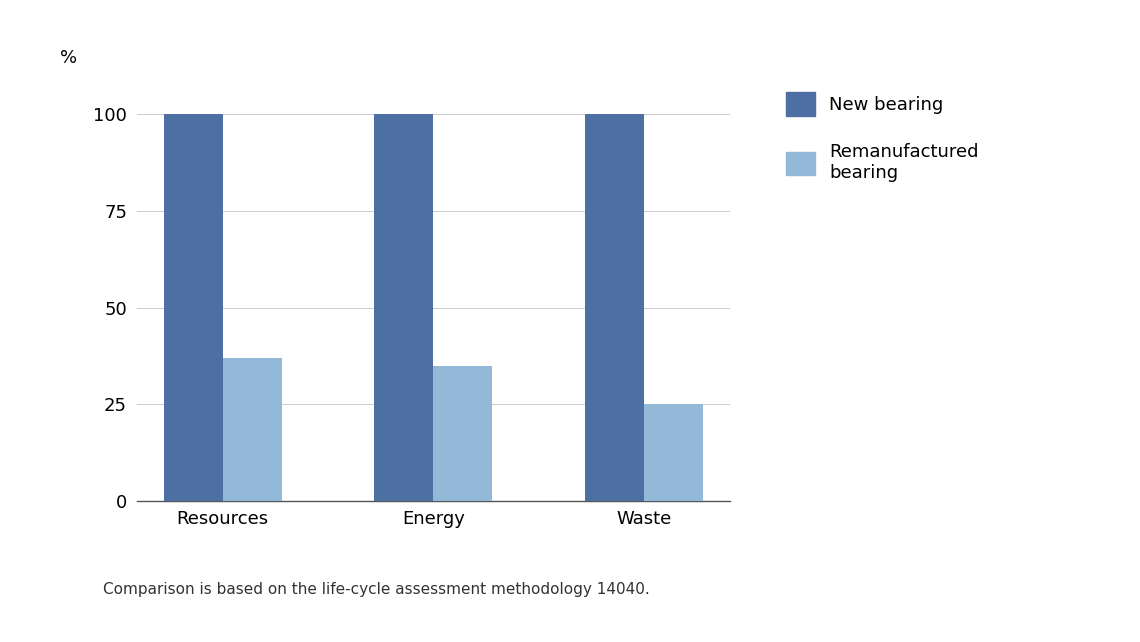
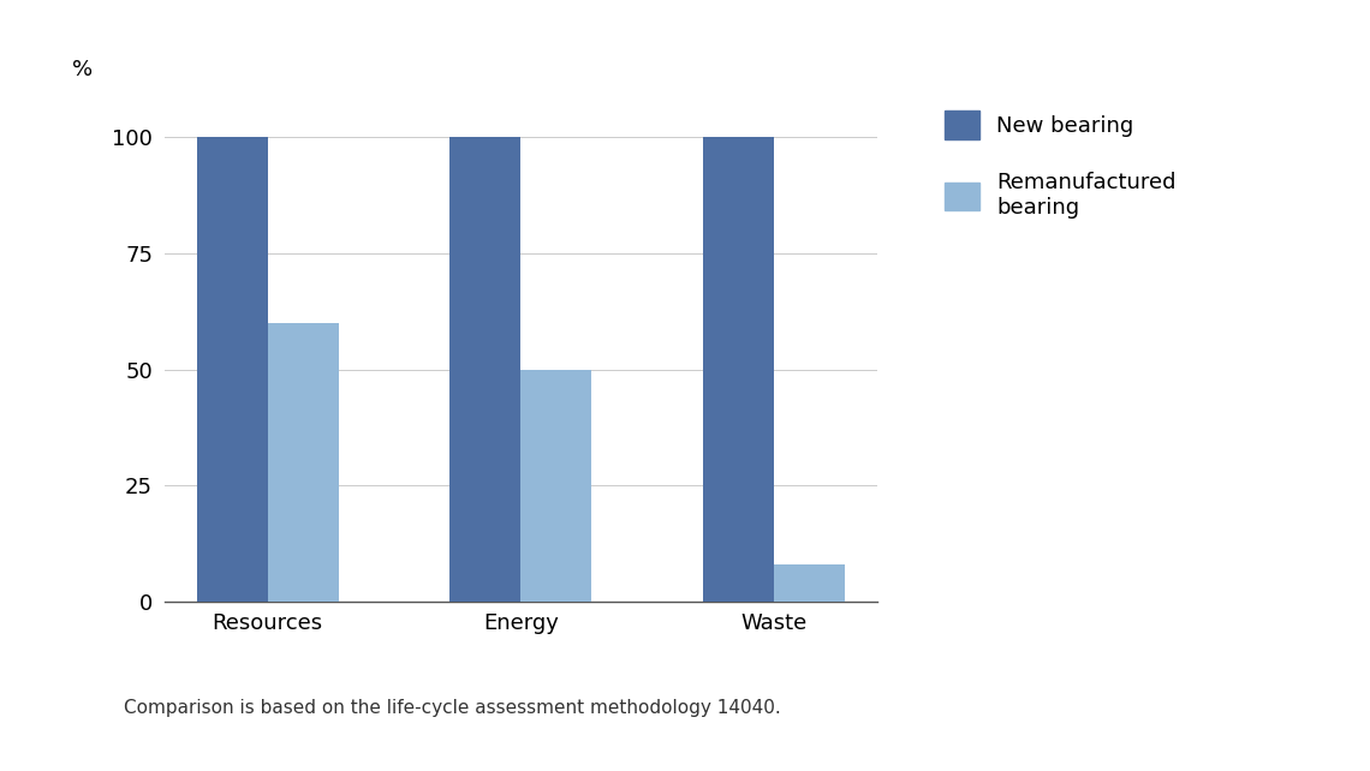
Remanufactured bearing/Resources: 37 -> 60
Remanufactured bearing/Energy: 35 -> 50
Remanufactured bearing/Waste: 25 -> 8
